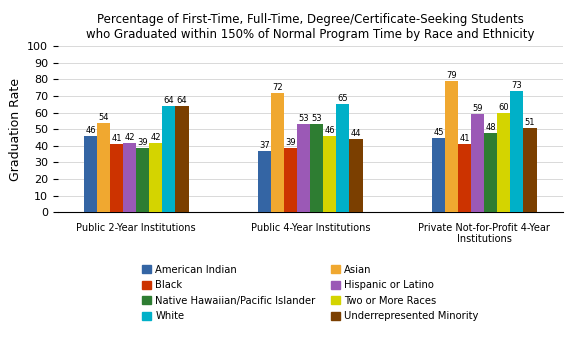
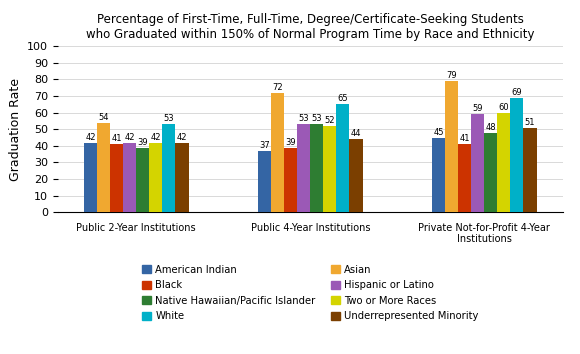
American Indian/Public 2-Year Institutions: 46 -> 42
White/Public 2-Year Institutions: 64 -> 53
Underrepresented Minority/Public 2-Year Institutions: 64 -> 42
Two or More Races/Public 4-Year Institutions: 46 -> 52
White/Private Not-for-Profit 4-Year Institutions: 73 -> 69
